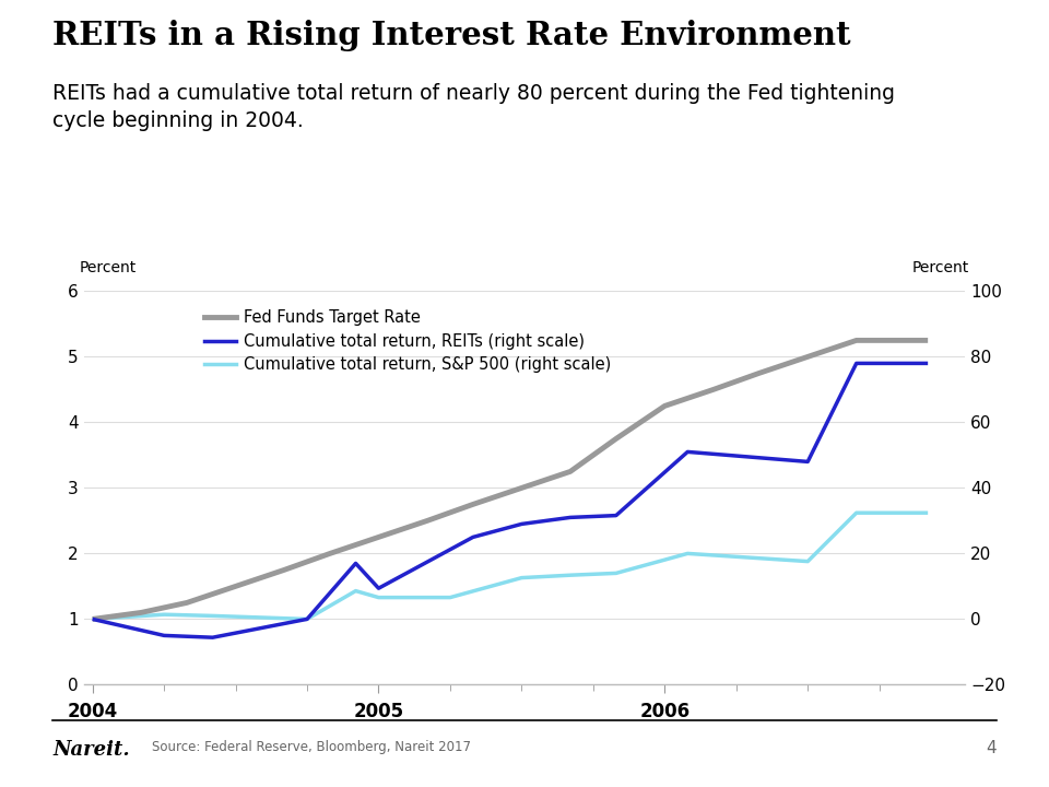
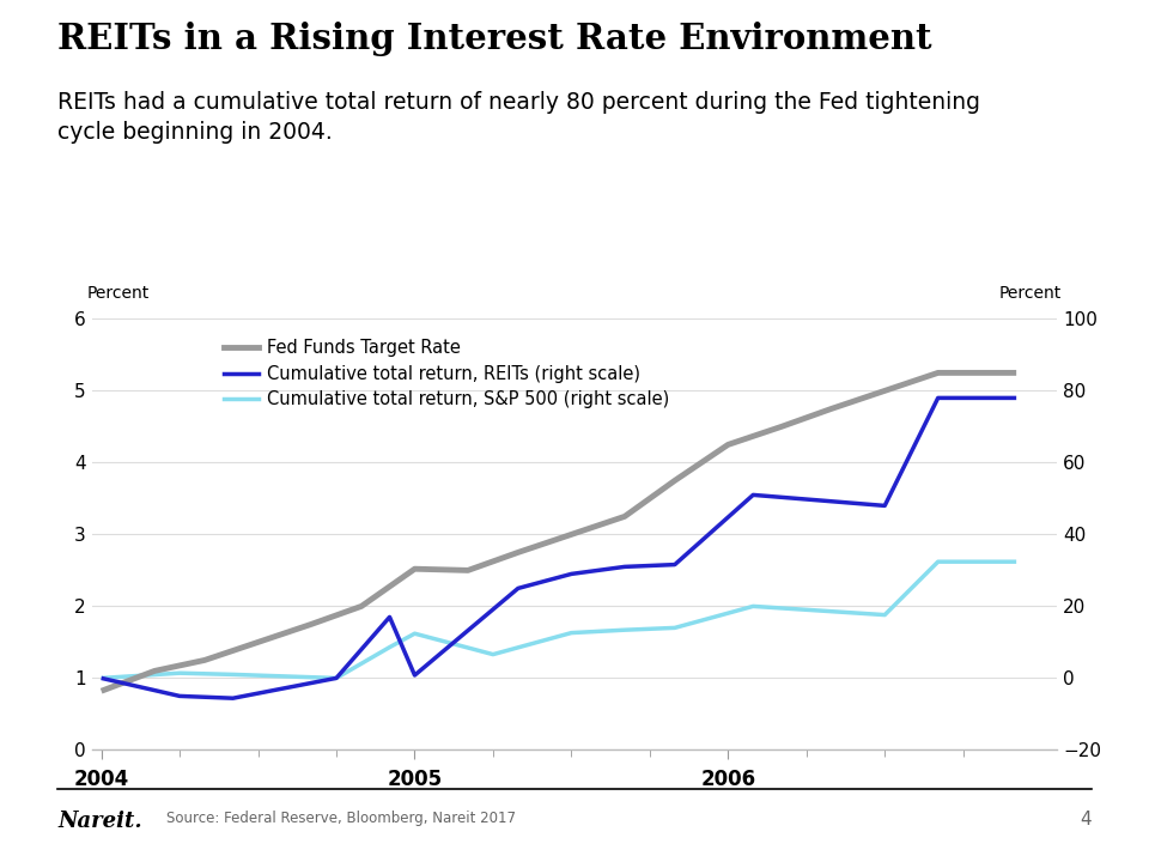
Fed Funds Target Rate/2004: 1.00 -> 0.82
Fed Funds Target Rate/2005: 2.25 -> 2.52
Cumulative total return, REITs (right scale)/2005: 1.47 -> 1.04
Cumulative total return, S&P 500 (right scale)/2005: 1.33 -> 1.62
